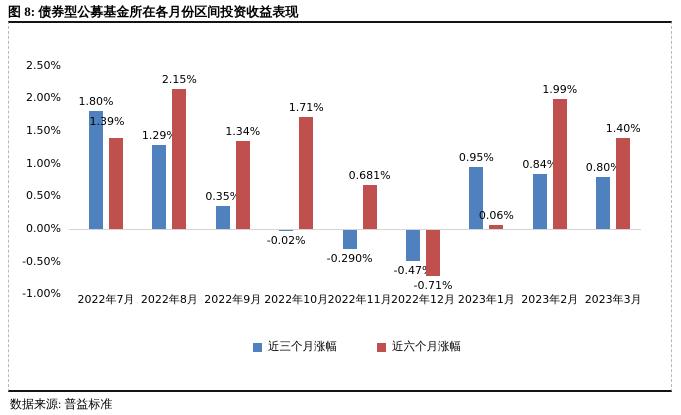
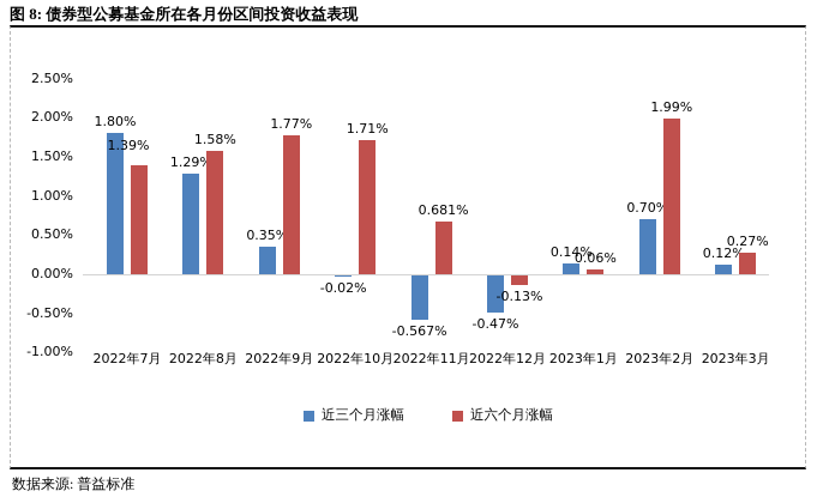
近六个月涨幅/2022年8月: 2.15% -> 1.58%
近六个月涨幅/2022年9月: 1.34% -> 1.77%
近三个月涨幅/2022年11月: -0.290% -> -0.567%
近六个月涨幅/2022年12月: -0.71% -> -0.13%
近三个月涨幅/2023年1月: 0.95% -> 0.14%
近三个月涨幅/2023年2月: 0.84% -> 0.70%
近三个月涨幅/2023年3月: 0.80% -> 0.12%
近六个月涨幅/2023年3月: 1.40% -> 0.27%
